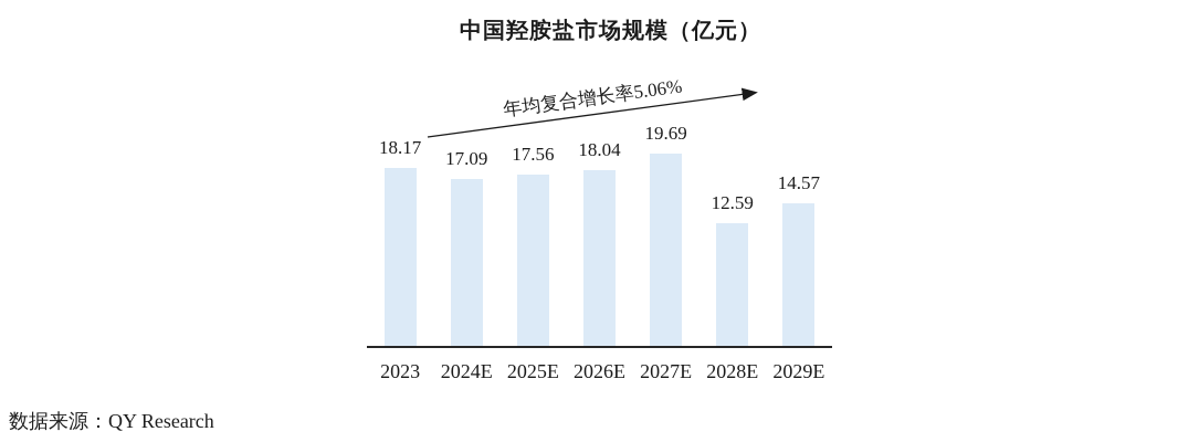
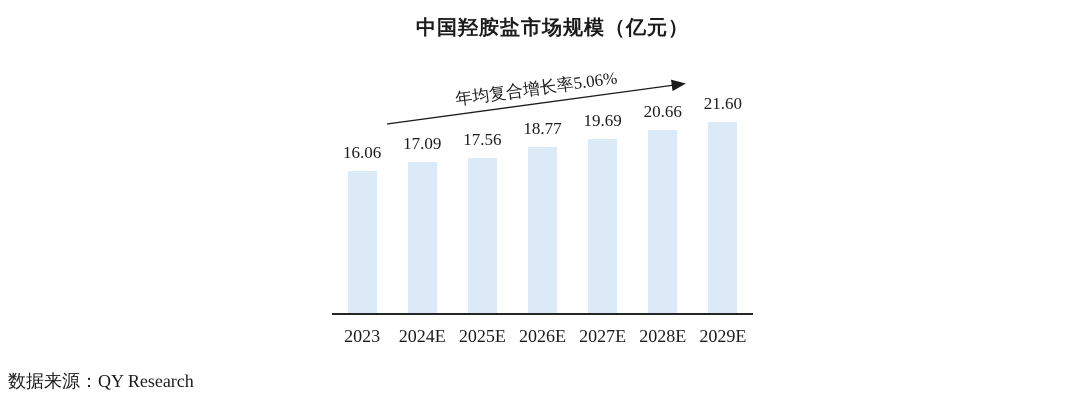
2023: 18.17 -> 16.06
2026E: 18.04 -> 18.77
2028E: 12.59 -> 20.66
2029E: 14.57 -> 21.60
